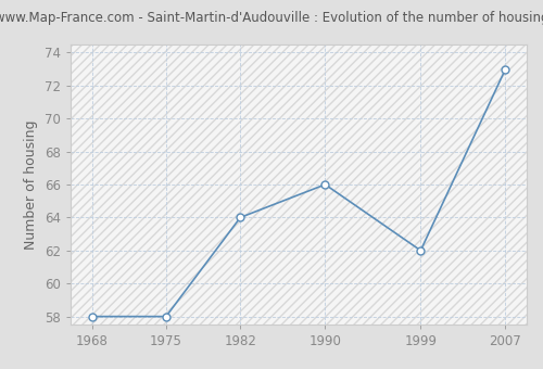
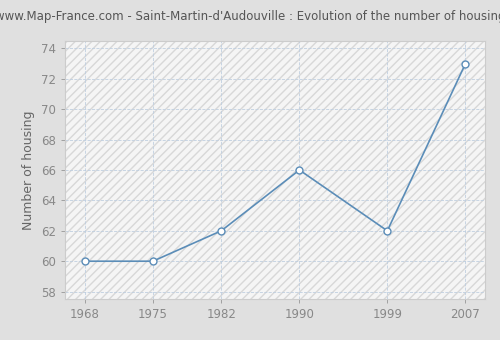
1968: 58 -> 60
1975: 58 -> 60
1982: 64 -> 62
